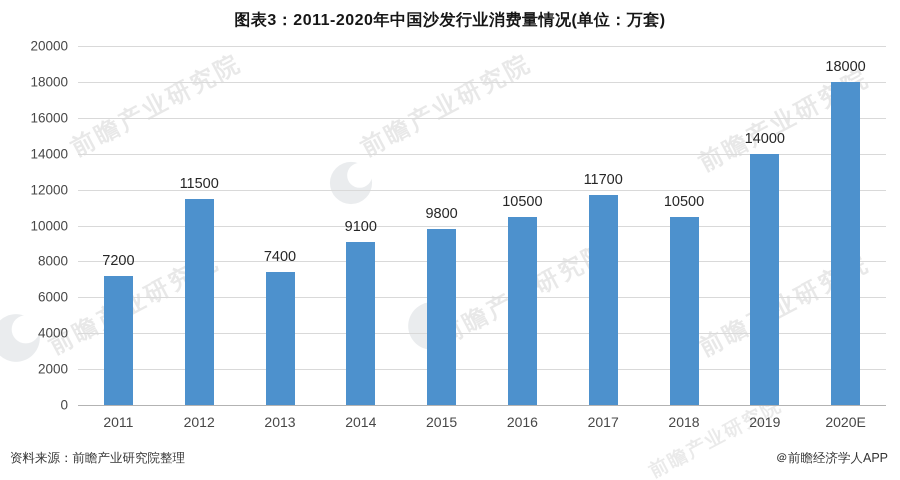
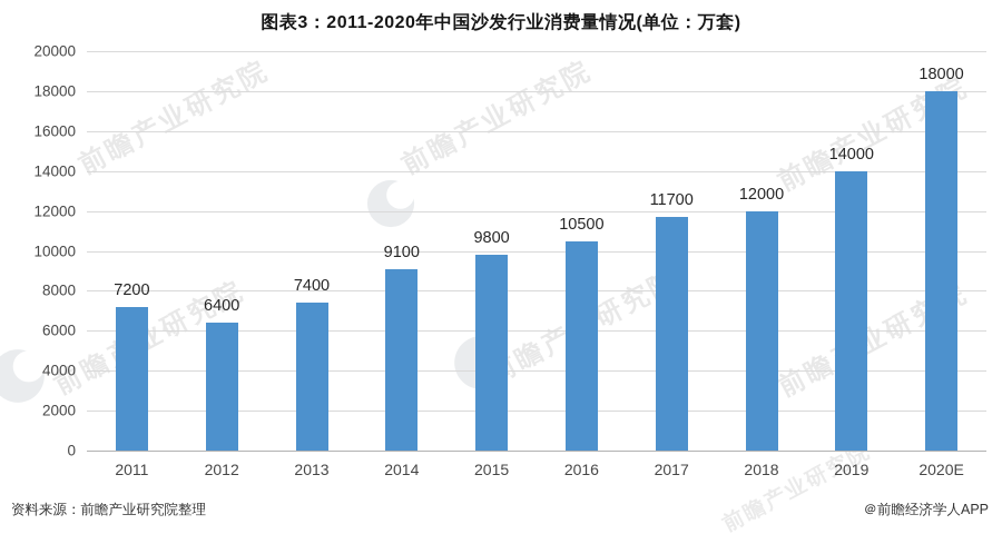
2012: 11500 -> 6400
2018: 10500 -> 12000
